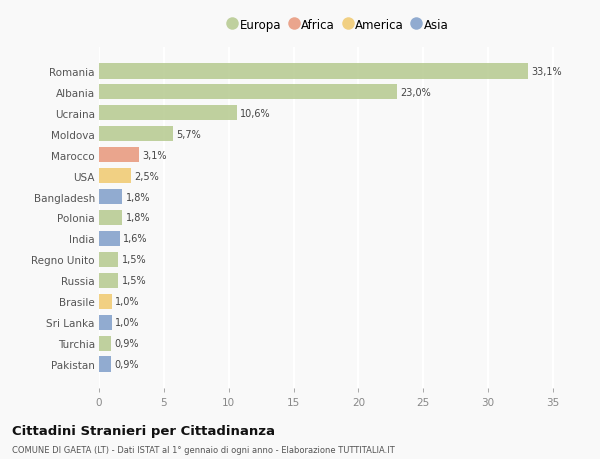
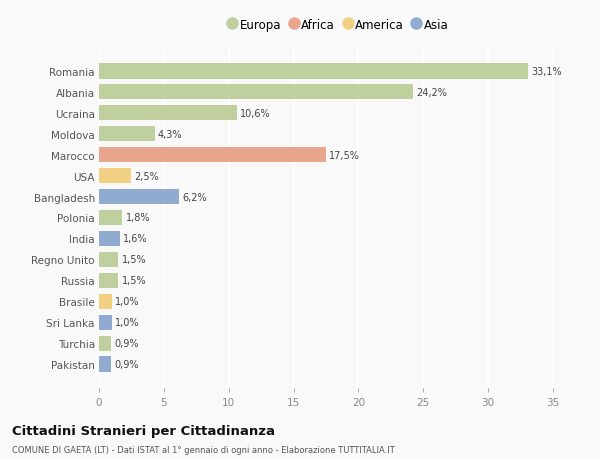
Albania: 23,0% -> 24,2%
Moldova: 5,7% -> 4,3%
Marocco: 3,1% -> 17,5%
Bangladesh: 1,8% -> 6,2%
